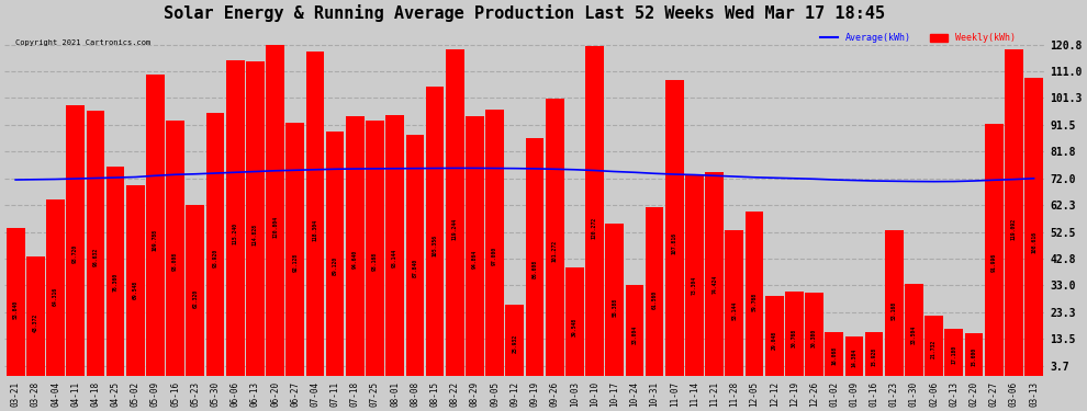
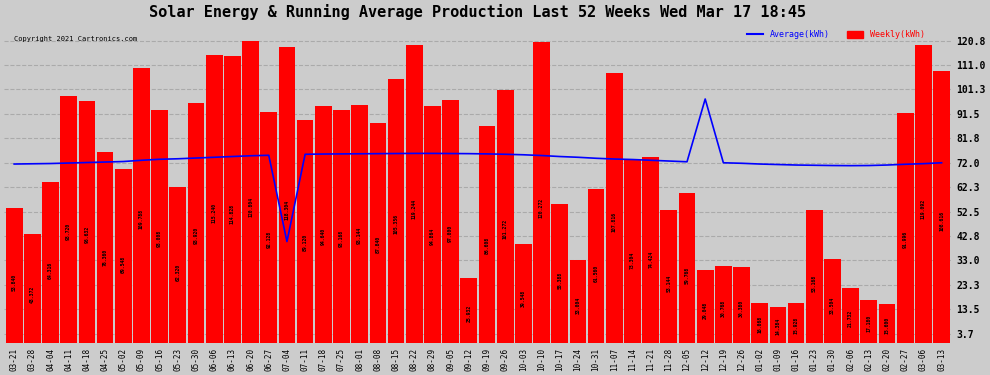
Average(kWh)/07-04: 75.2 -> 40.5
Average(kWh)/12-12: 72.2 -> 97.5
